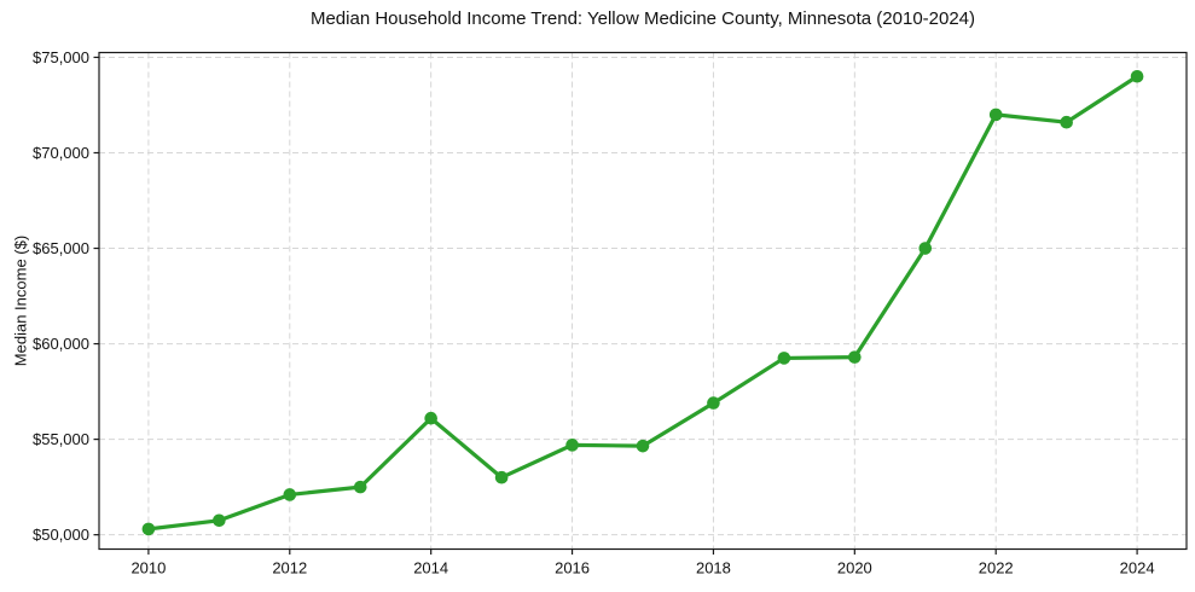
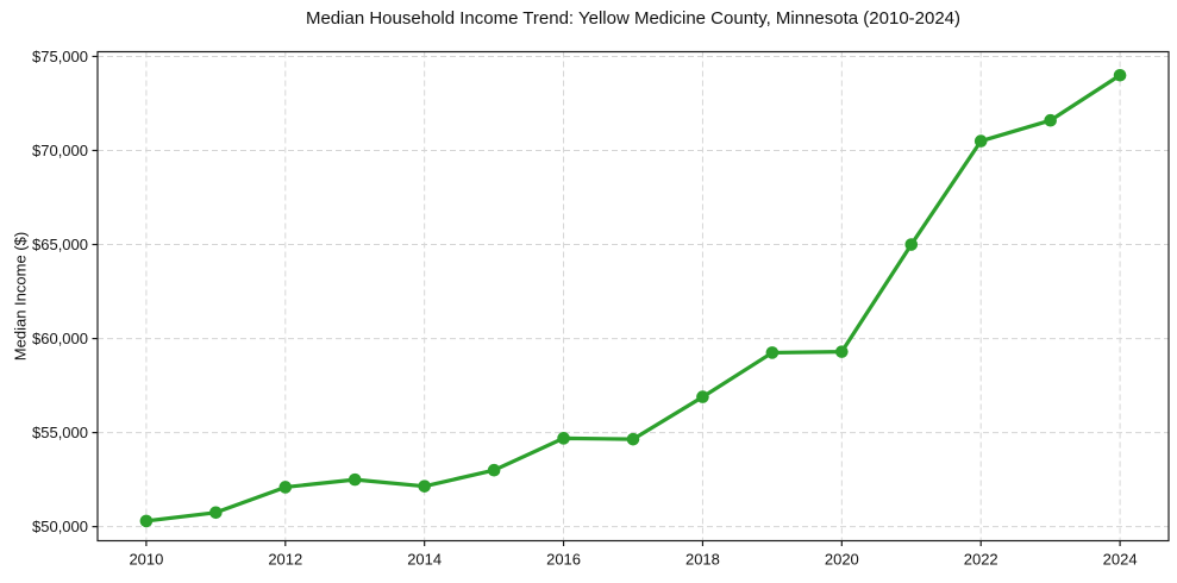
2014: $56100 -> $52200
2022: $72000 -> $70500
